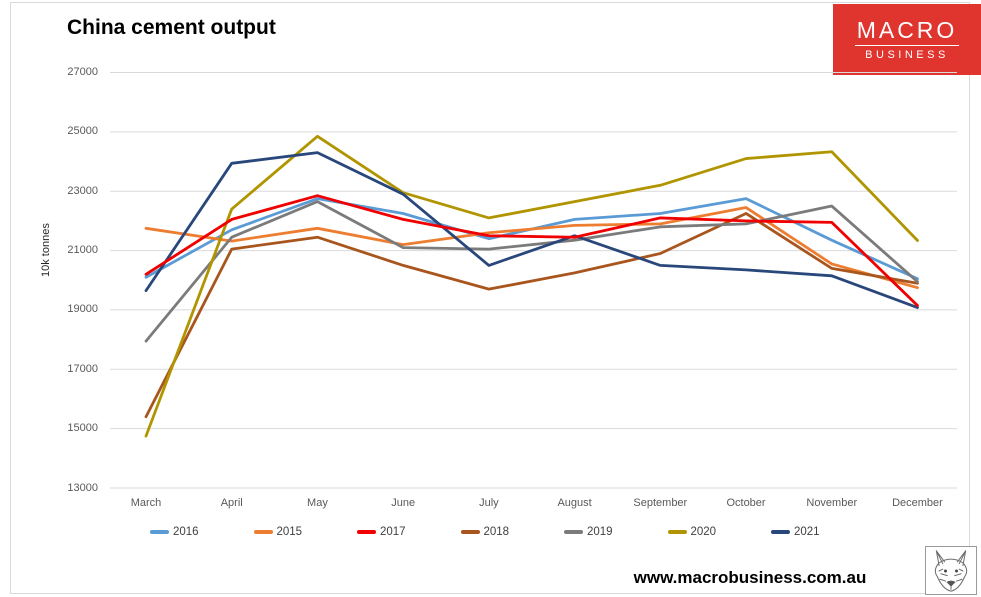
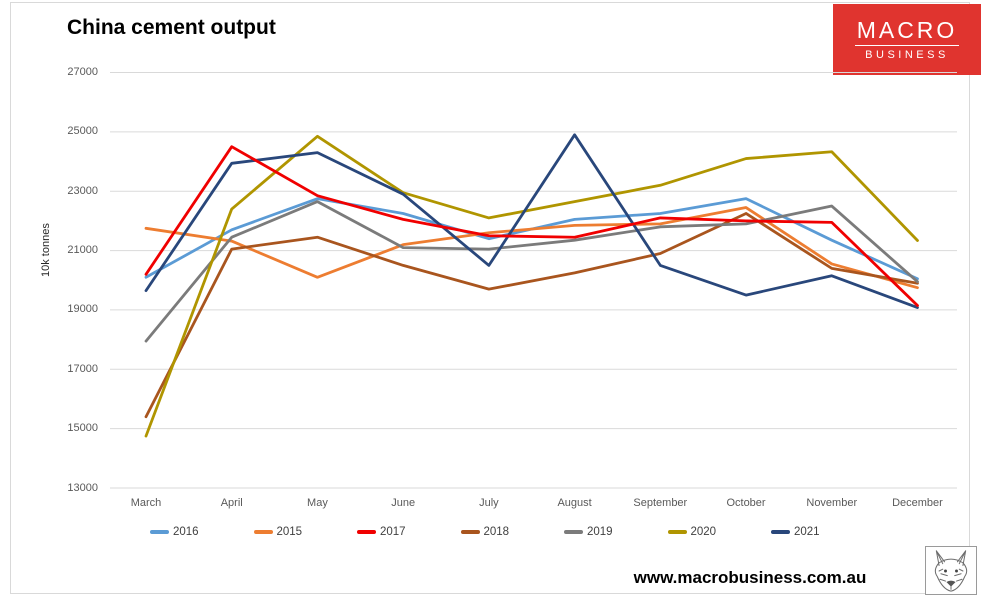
2017/April: 22000 -> 24500
2015/May: 21800 -> 20100
2021/August: 21500 -> 24900
2021/October: 20400 -> 19500
